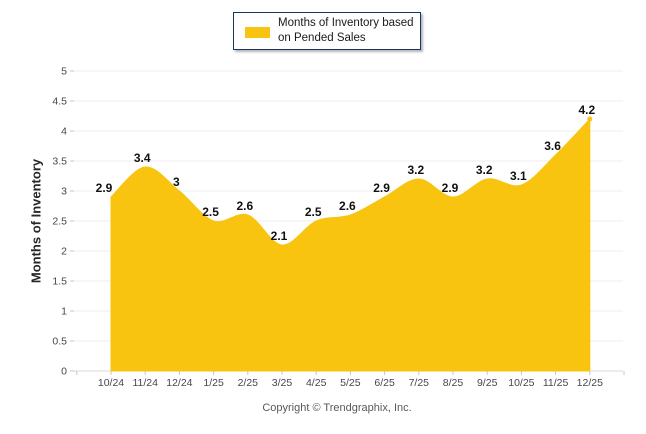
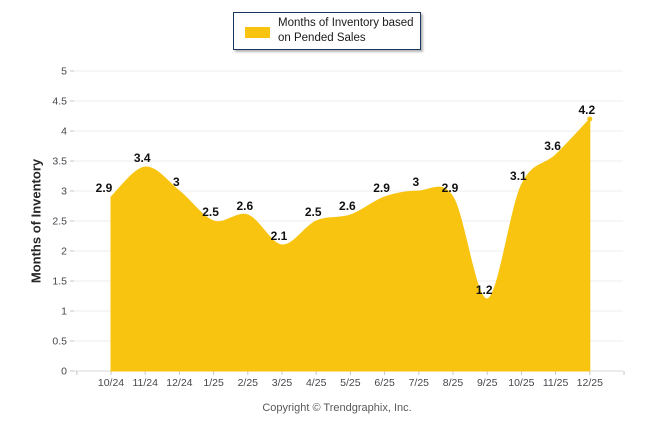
7/25: 3.2 -> 3
9/25: 3.2 -> 1.2
